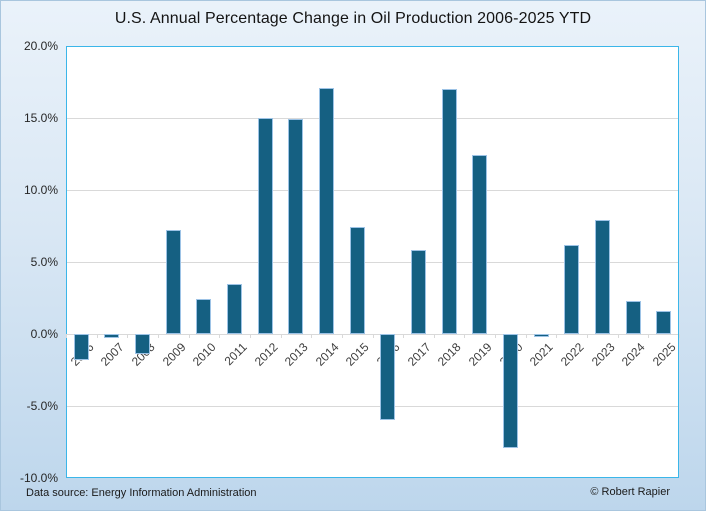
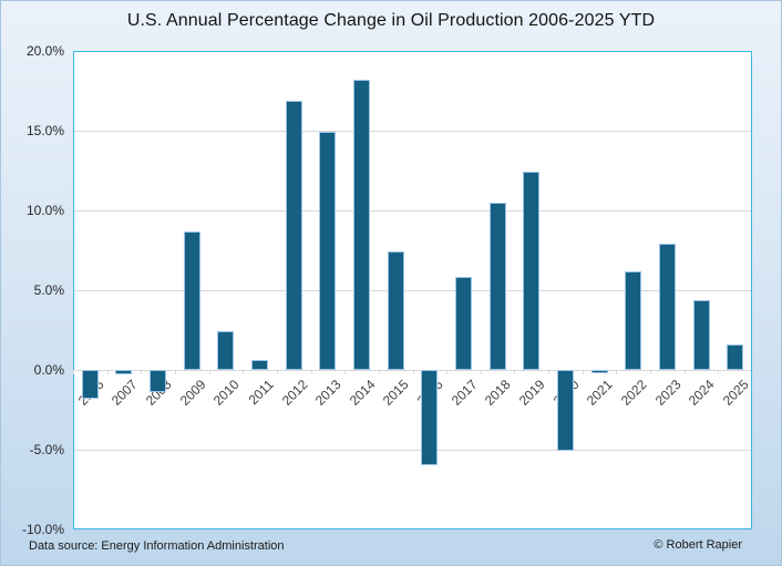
2009: 7.2% -> 8.7%
2011: 3.5% -> 0.6%
2012: 15.0% -> 16.9%
2014: 17.1% -> 18.2%
2018: 17.0% -> 10.5%
2020: -7.9% -> -5.1%
2024: 2.3% -> 4.4%
